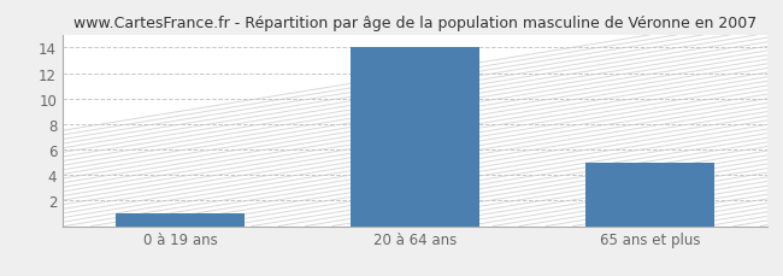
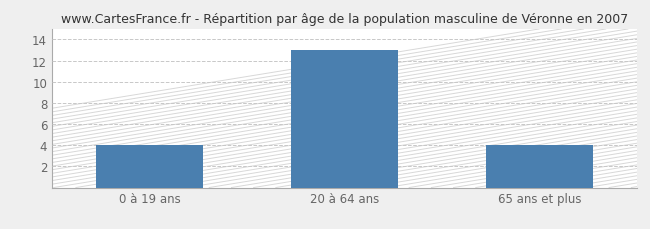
0 à 19 ans: 1 -> 4
20 à 64 ans: 14 -> 13
65 ans et plus: 5 -> 4
